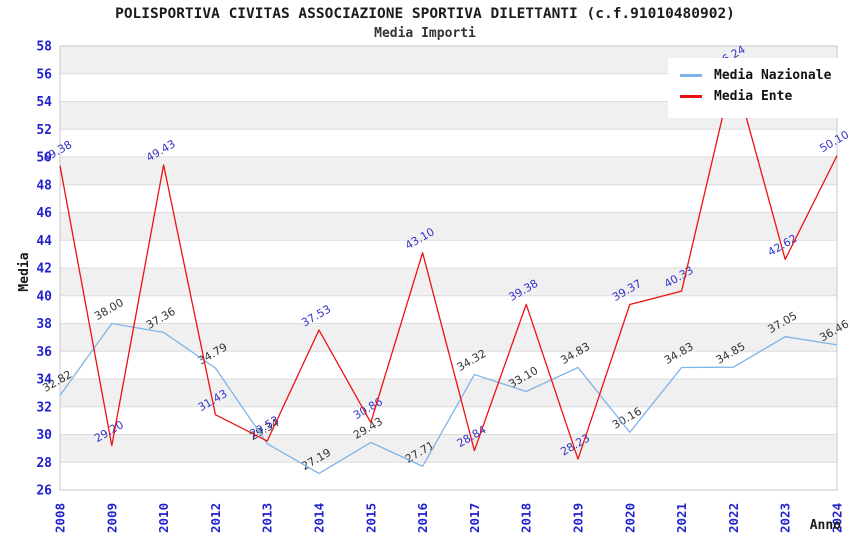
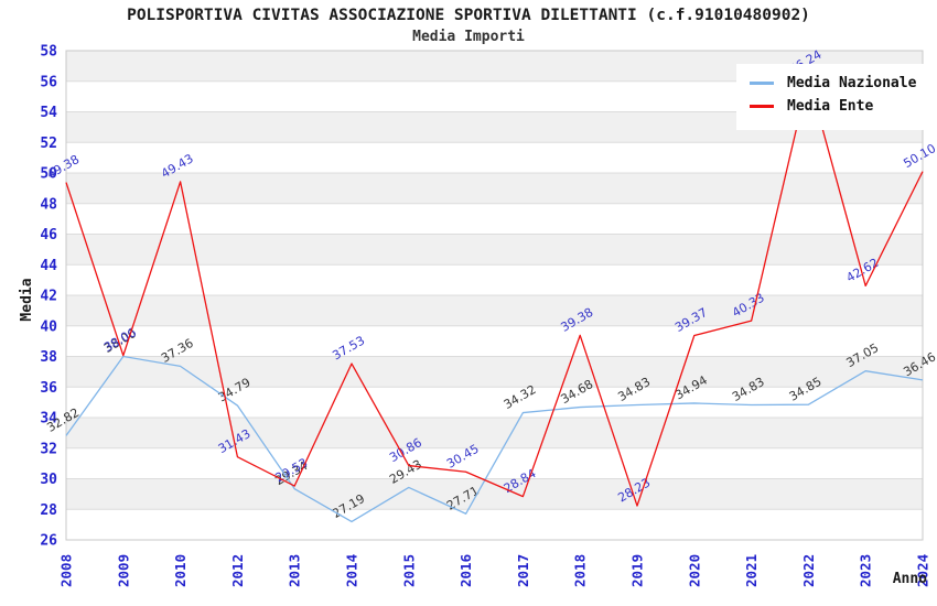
Media Ente/2009: 29.20 -> 38.06
Media Ente/2016: 43.10 -> 30.45
Media Nazionale/2018: 33.10 -> 34.68
Media Nazionale/2020: 30.16 -> 34.94
